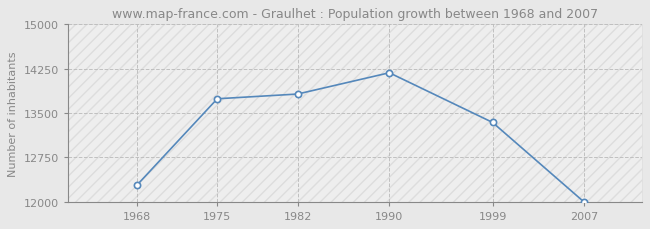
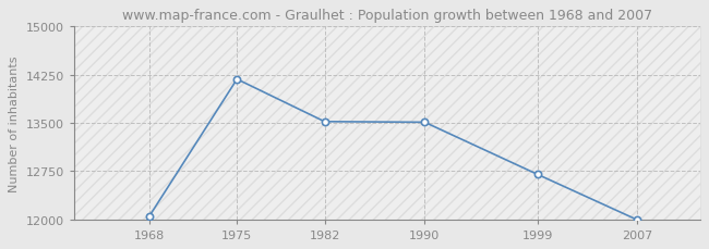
1968: 12280 -> 12050
1975: 13740 -> 14180
1982: 13820 -> 13520
1990: 14180 -> 13510
1999: 13340 -> 12700
